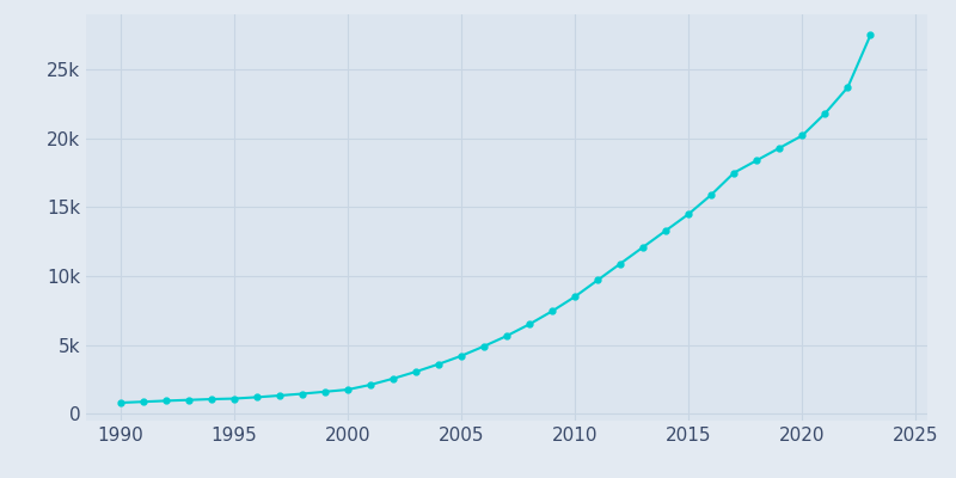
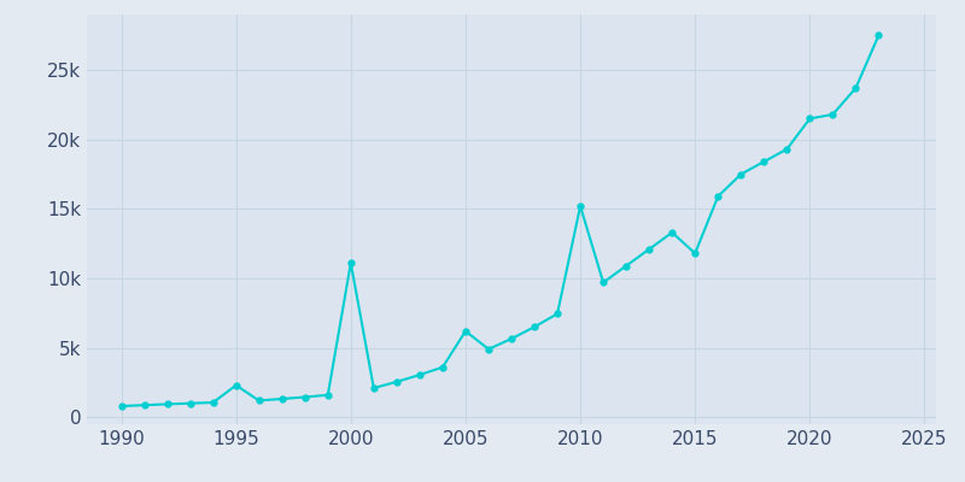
1995: 1.1k -> 2.3k
2000: 1.8k -> 11.1k
2005: 4.2k -> 6.2k
2010: 8.5k -> 15.2k
2015: 14.5k -> 11.8k
2020: 20.2k -> 21.5k
